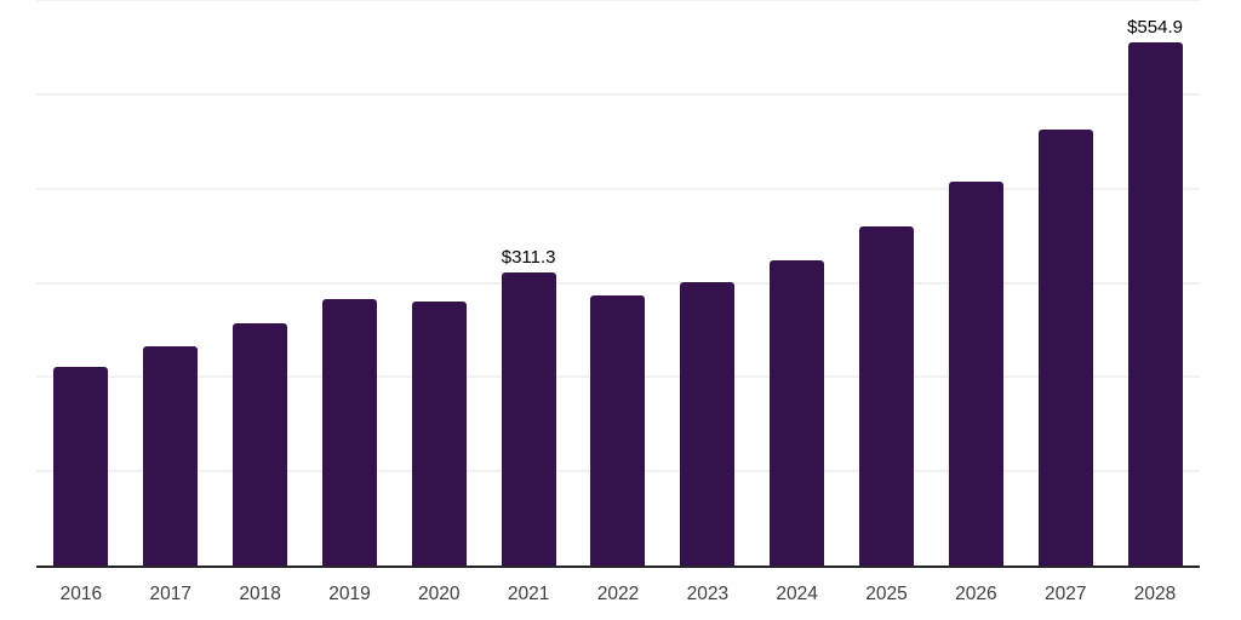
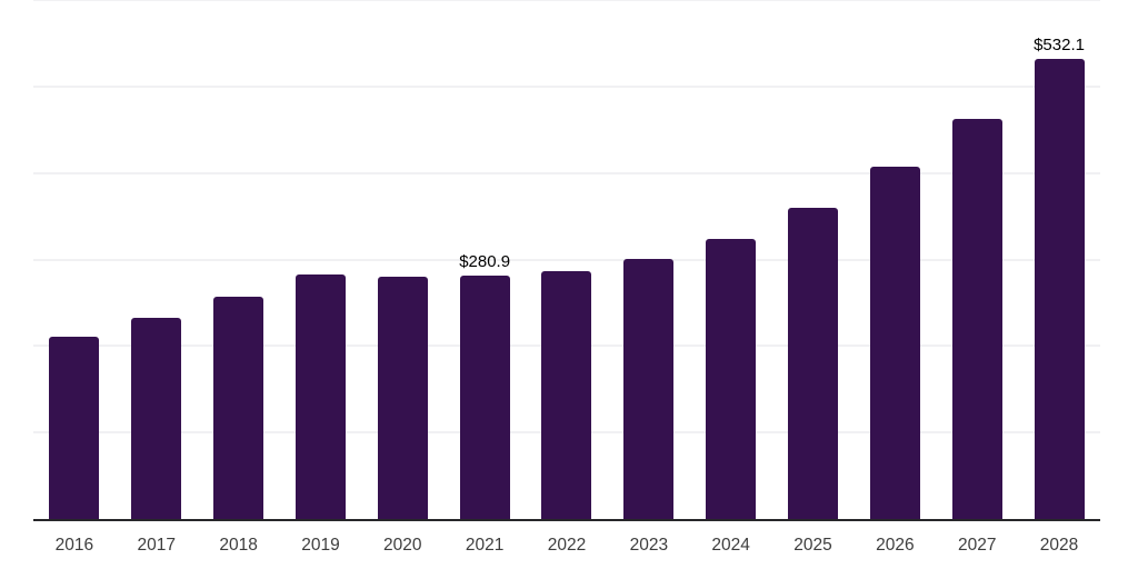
2021: $311.3 -> $280.9
2028: $554.9 -> $532.1
